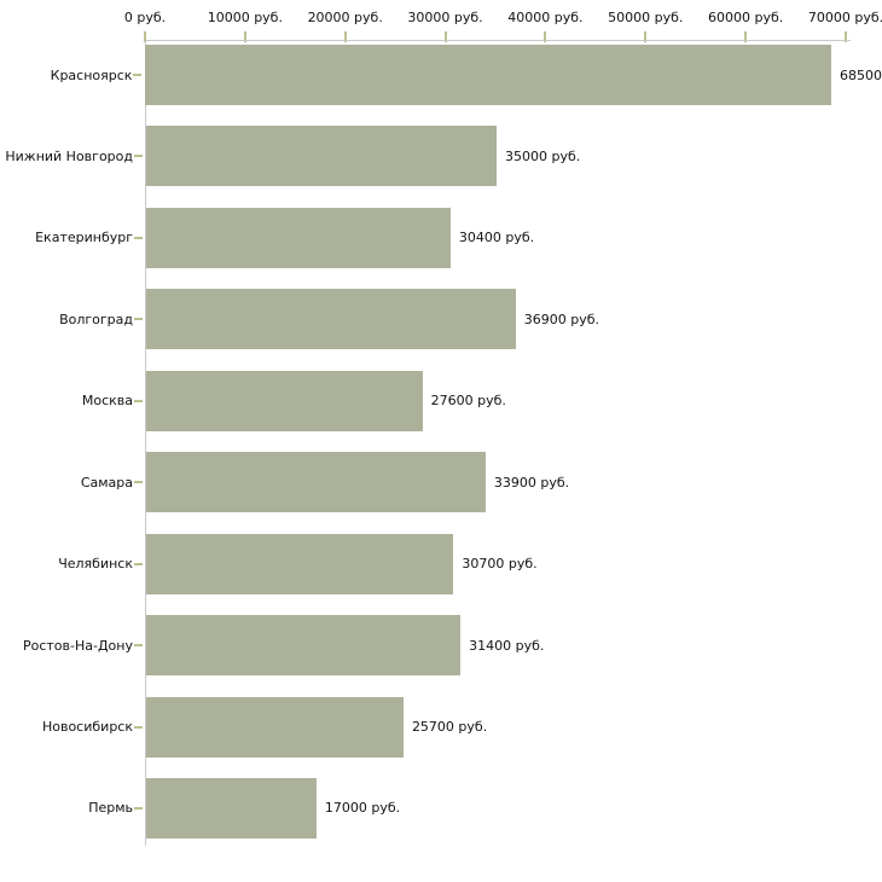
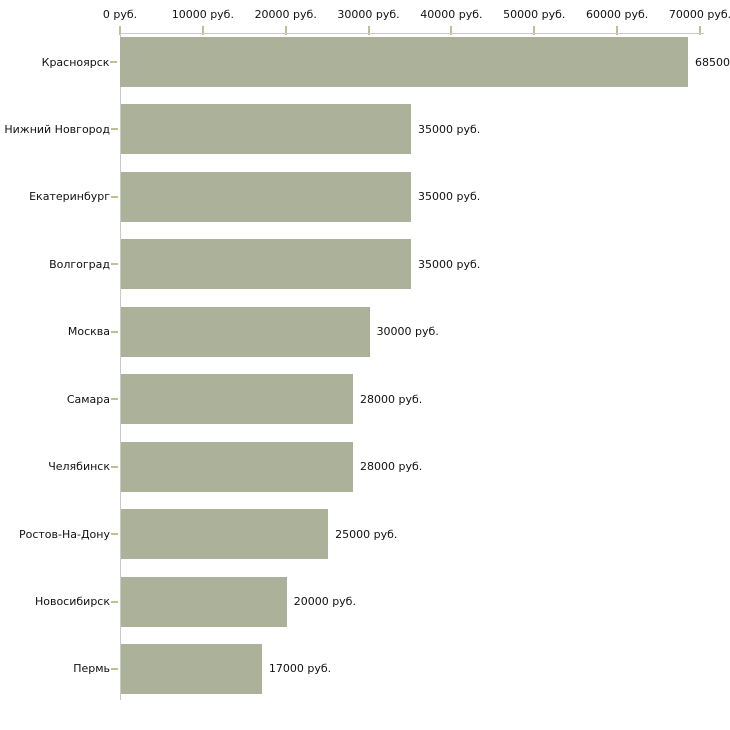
Екатеринбург: 30400 -> 35000
Волгоград: 36900 -> 35000
Москва: 27600 -> 30000
Самара: 33900 -> 28000
Челябинск: 30700 -> 28000
Ростов-На-Дону: 31400 -> 25000
Новосибирск: 25700 -> 20000
